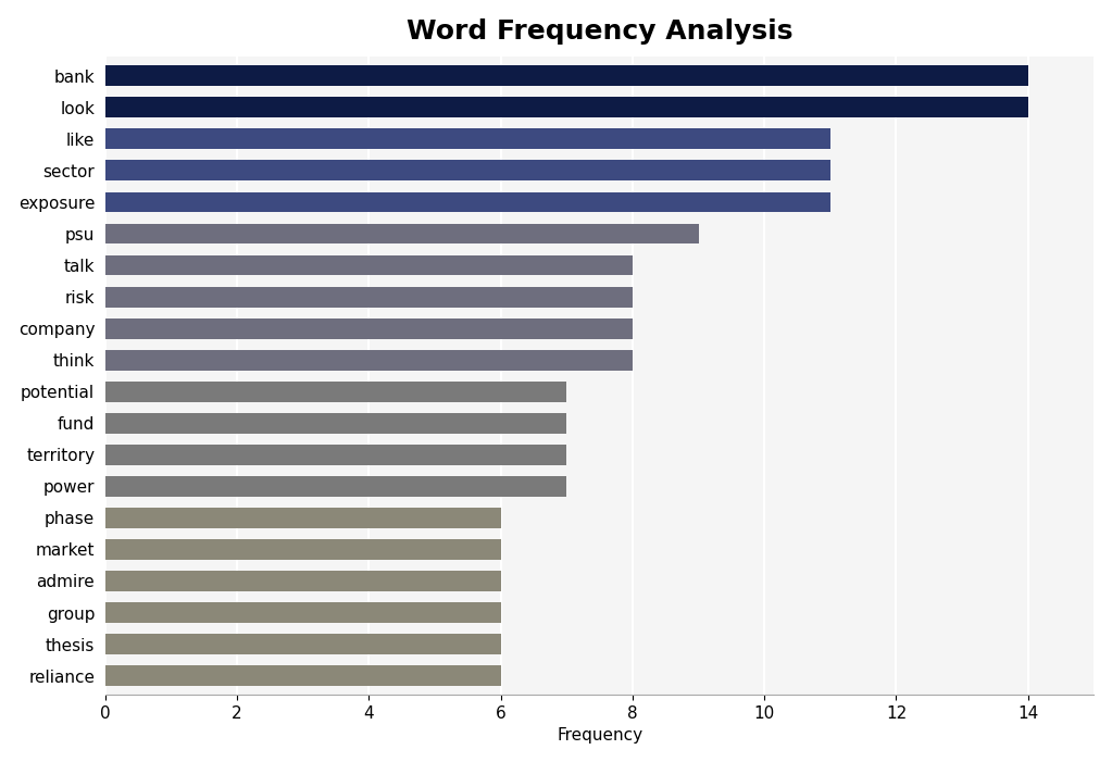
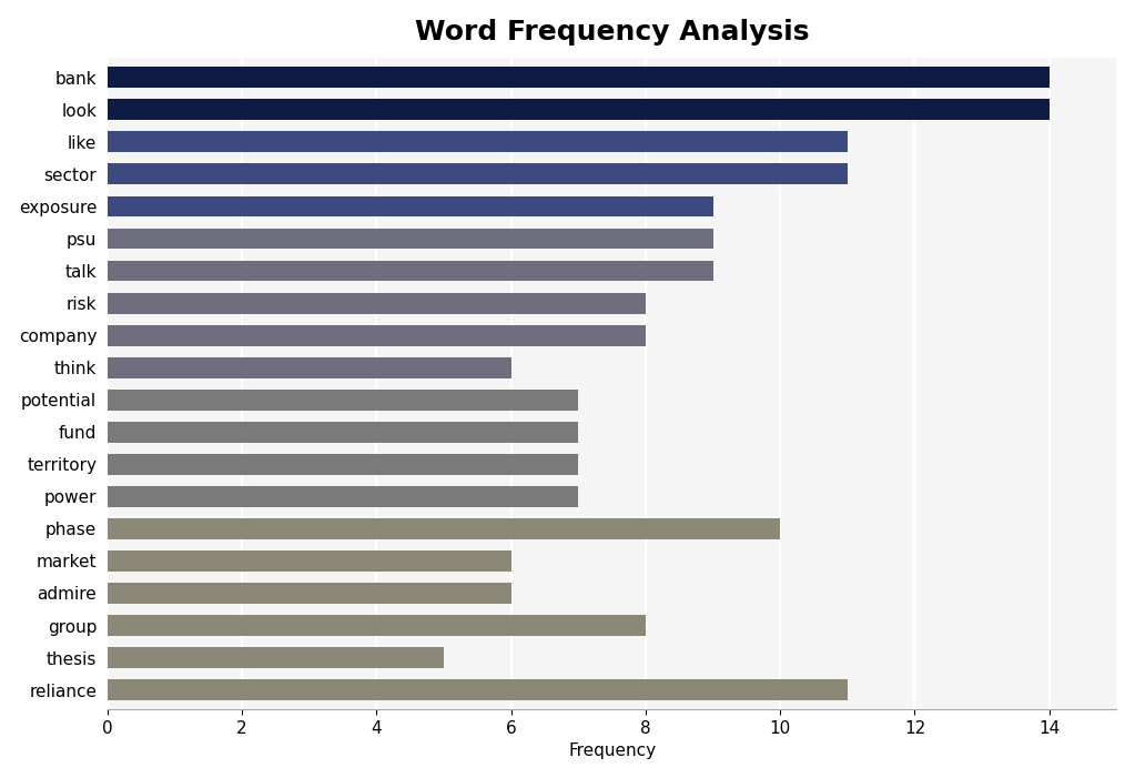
exposure: 11 -> 9
talk: 8 -> 9
think: 8 -> 6
phase: 6 -> 10
group: 6 -> 8
thesis: 6 -> 5
reliance: 6 -> 11
